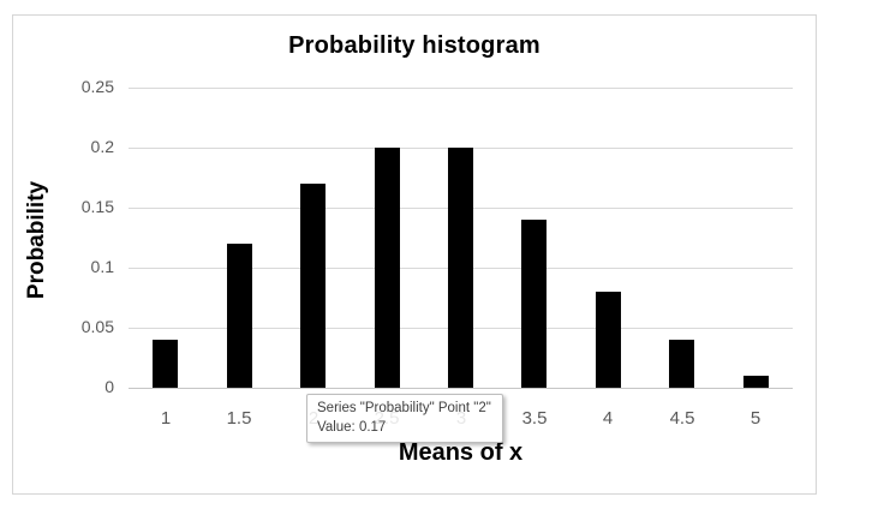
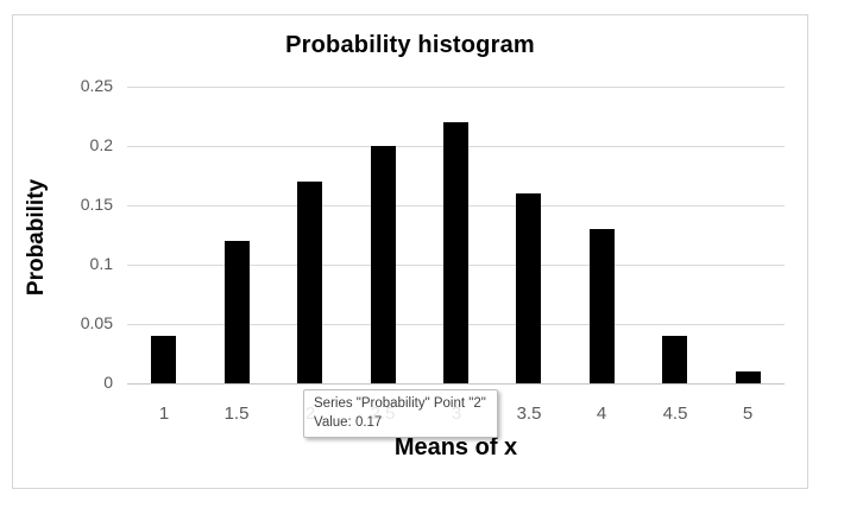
3: 0.20 -> 0.22
3.5: 0.14 -> 0.16
4: 0.08 -> 0.13
